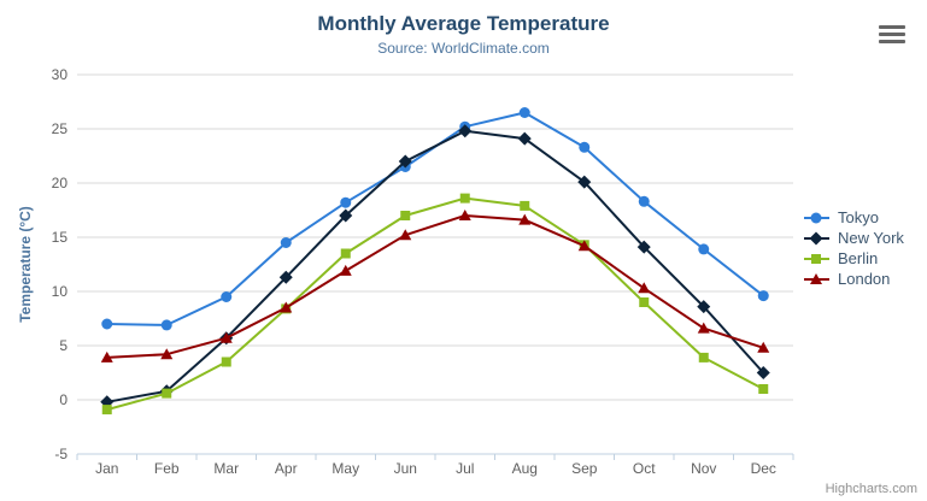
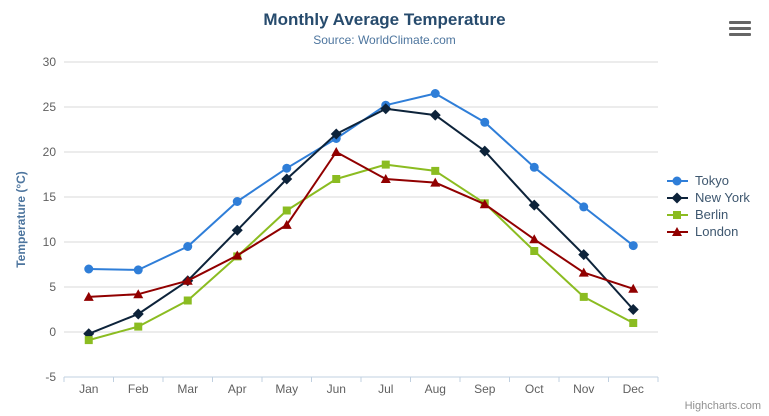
New York/Feb: 1 -> 2
London/Jun: 15 -> 20
